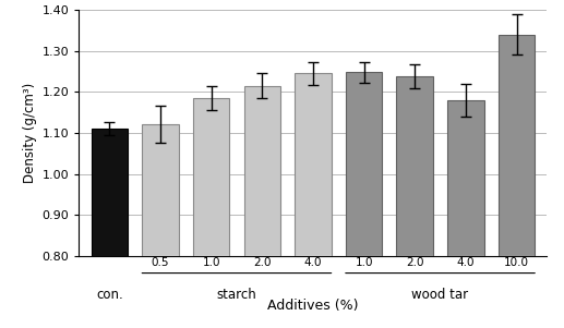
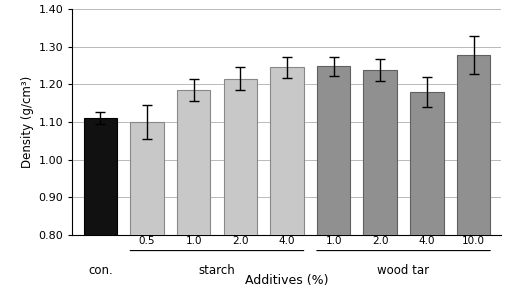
0.5: 1.120 -> 1.100
10.0: 1.340 -> 1.278
